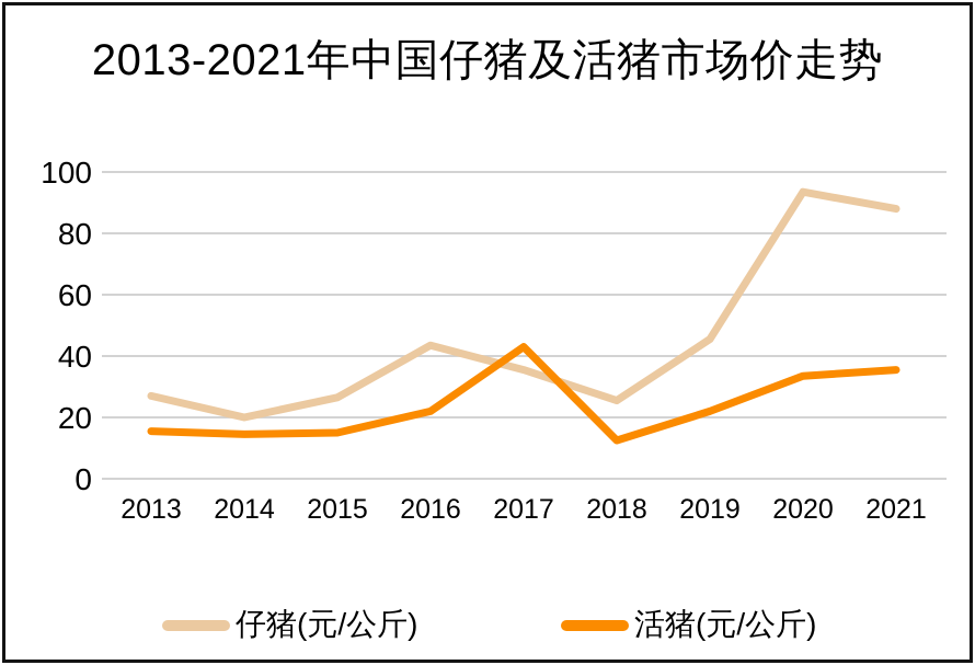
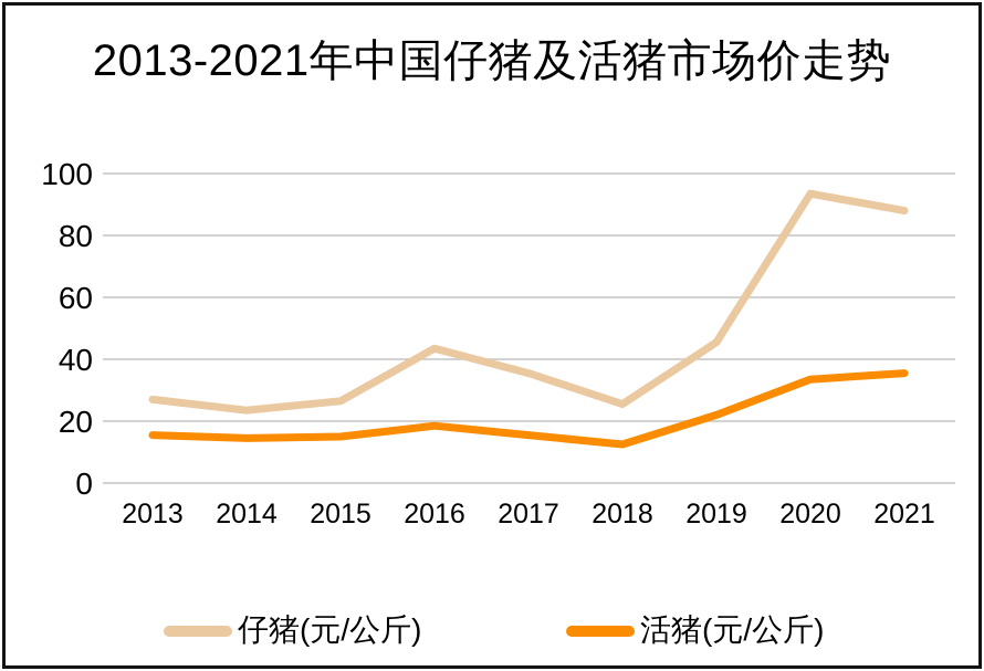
仔猪(元/公斤)/2014: 20 -> 24
活猪(元/公斤)/2016: 22 -> 18
活猪(元/公斤)/2017: 43 -> 16
